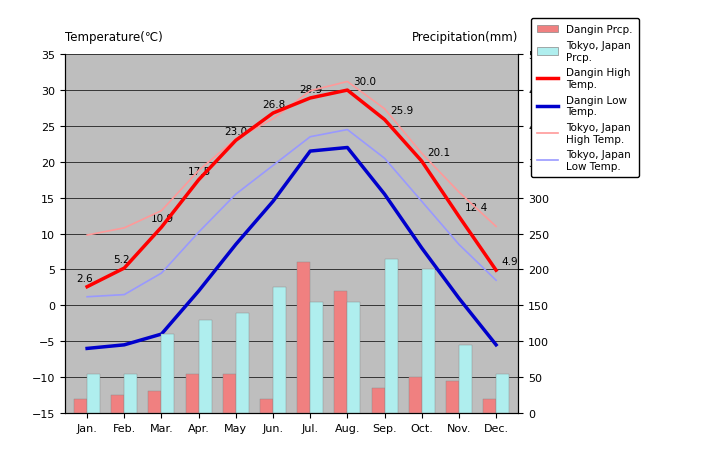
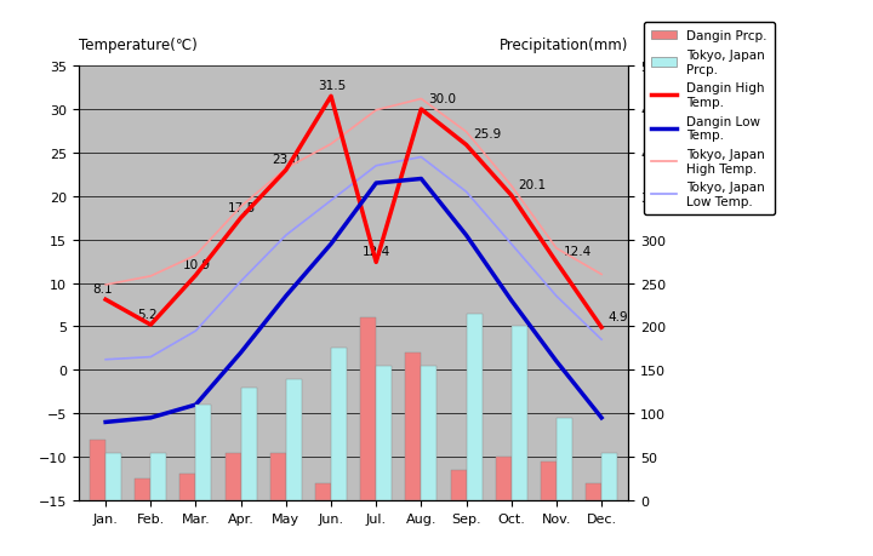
Dangin Prcp./Jan.: 20 -> 70
Dangin High Temp./Jan.: 2.6 -> 8.1
Dangin High Temp./Jun.: 26.8 -> 31.5
Dangin High Temp./Jul.: 28.9 -> 12.4
Tokyo, Japan High Temp./Nov.: 15.8 -> 14.0
